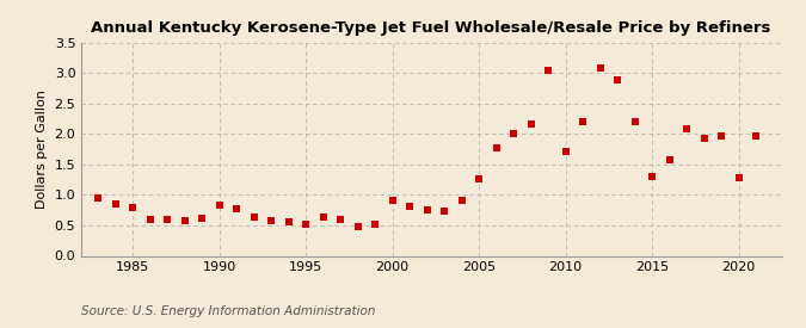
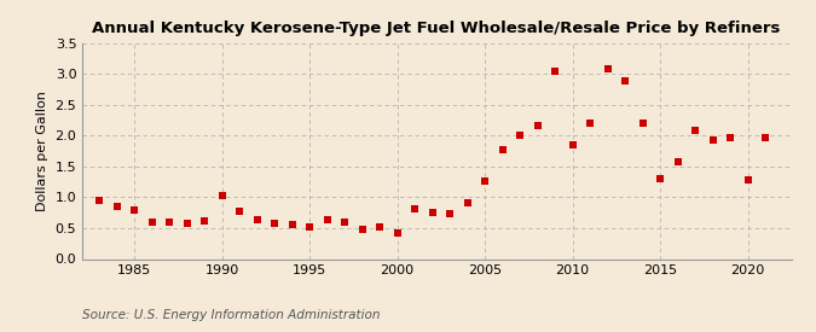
1990: 0.84 -> 1.02
2000: 0.92 -> 0.42
2010: 1.71 -> 1.86
